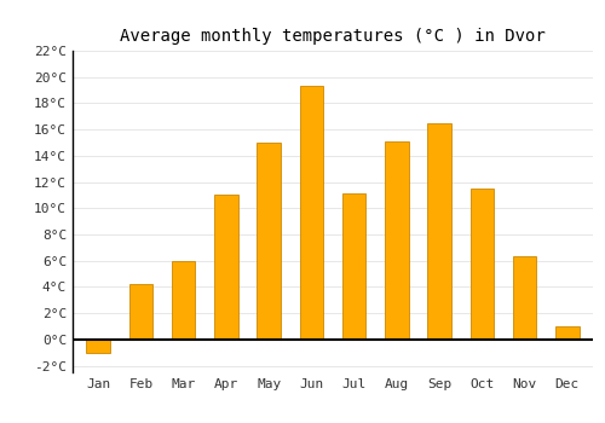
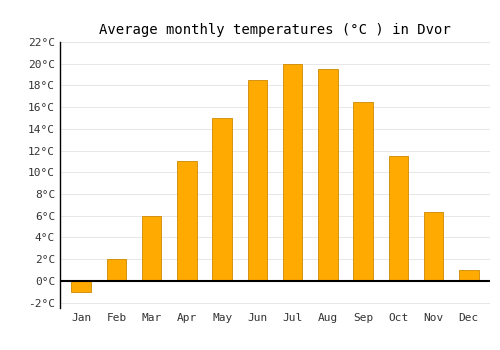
Feb: 4.2°C -> 2.0°C
Jun: 19.3°C -> 18.5°C
Jul: 11.1°C -> 20.0°C
Aug: 15.1°C -> 19.5°C
